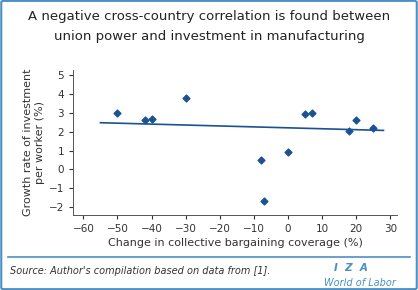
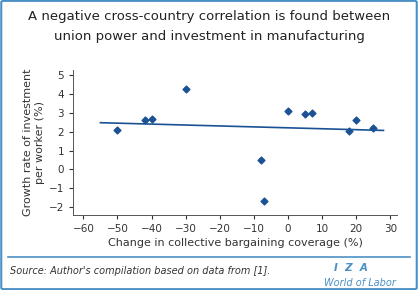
−50: 3.0 -> 2.1
−30: 3.8 -> 4.2
0: 0.9 -> 3.1
